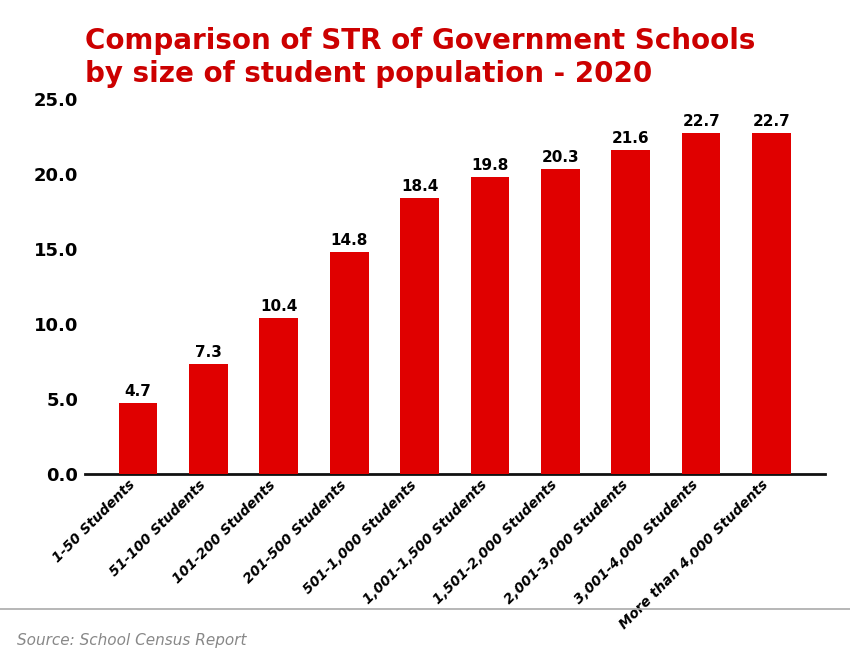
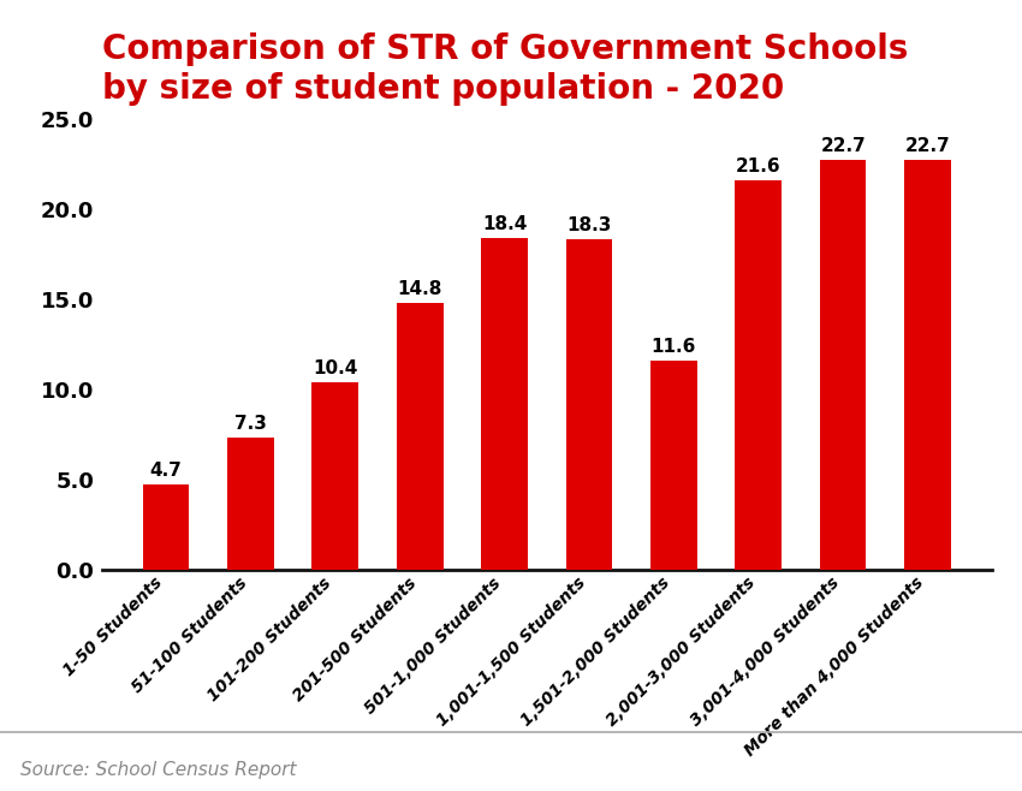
1,001-1,500 Students: 19.8 -> 18.3
1,501-2,000 Students: 20.3 -> 11.6
